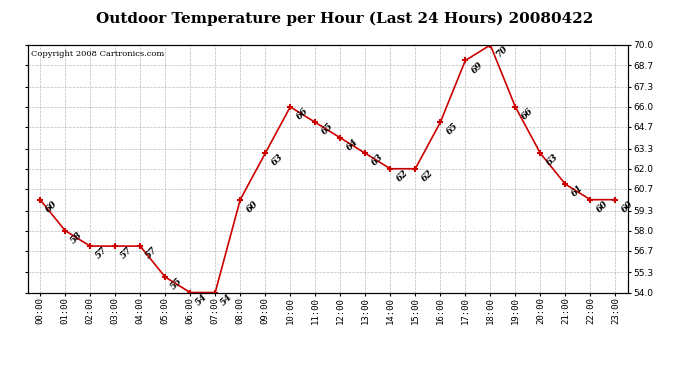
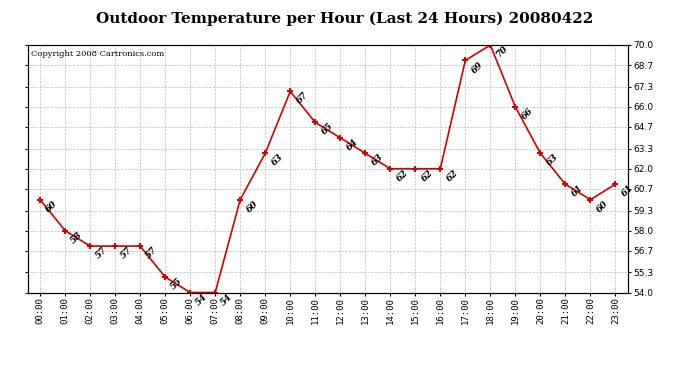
10:00: 66 -> 67
16:00: 65 -> 62
23:00: 60 -> 61
